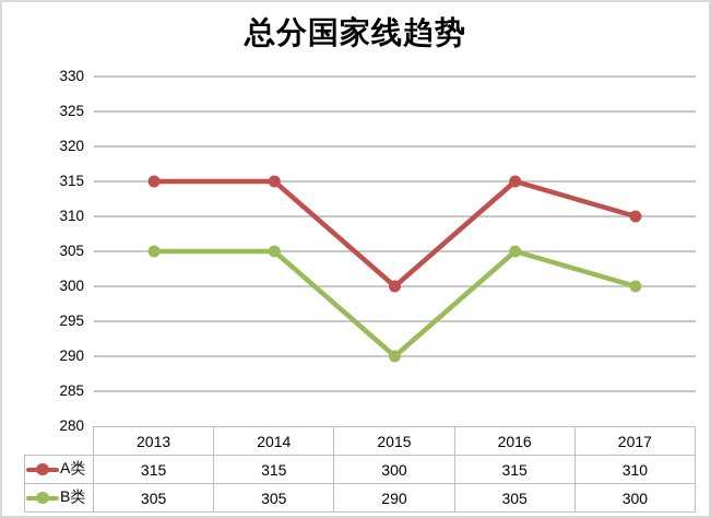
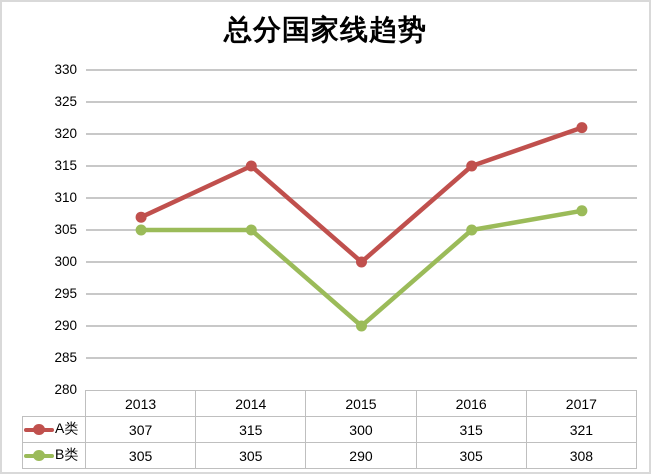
A类/2013: 315 -> 307
A类/2017: 310 -> 321
B类/2017: 300 -> 308
